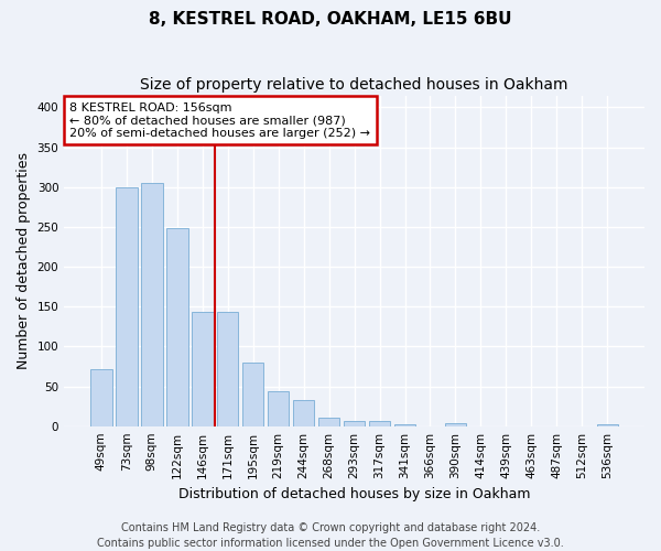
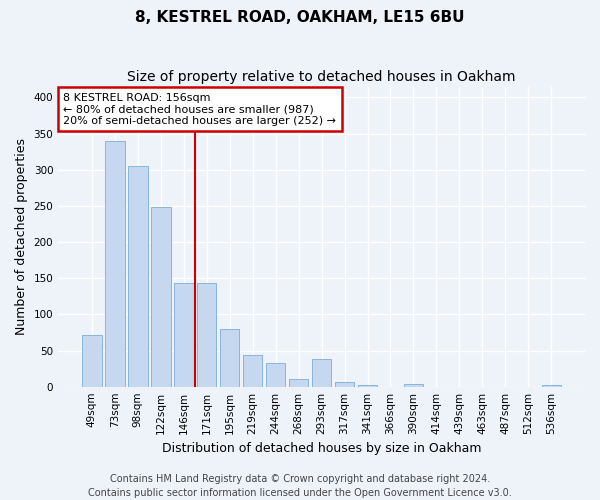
73sqm: 300 -> 340
293sqm: 6 -> 38
